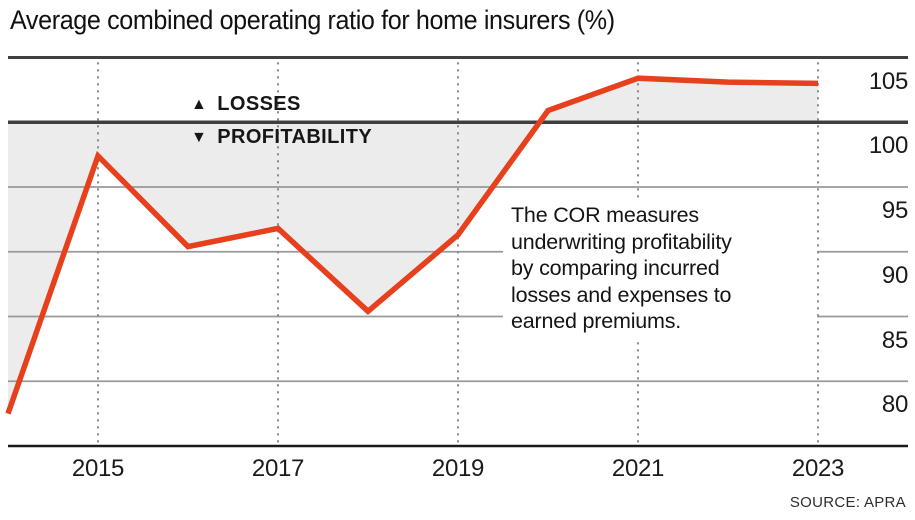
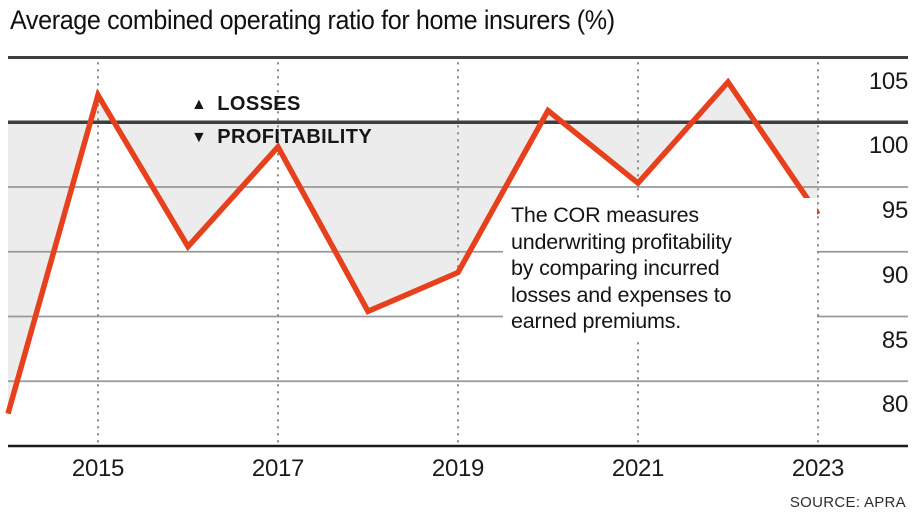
2015: 97.4 -> 102.1
2017: 91.8 -> 98.1
2019: 91.3 -> 88.4
2021: 103.4 -> 95.3
2023: 103.0 -> 92.9
